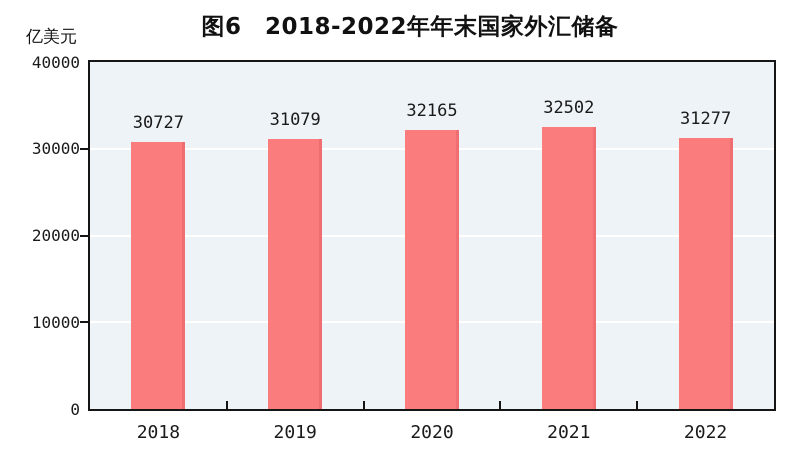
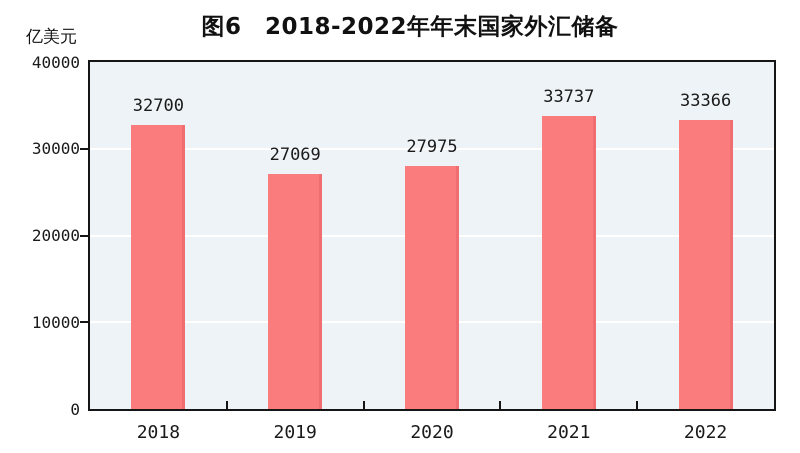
2018: 30727 -> 32700
2019: 31079 -> 27069
2020: 32165 -> 27975
2021: 32502 -> 33737
2022: 31277 -> 33366
